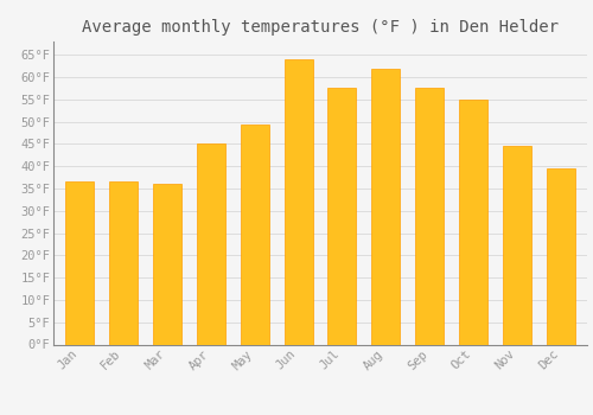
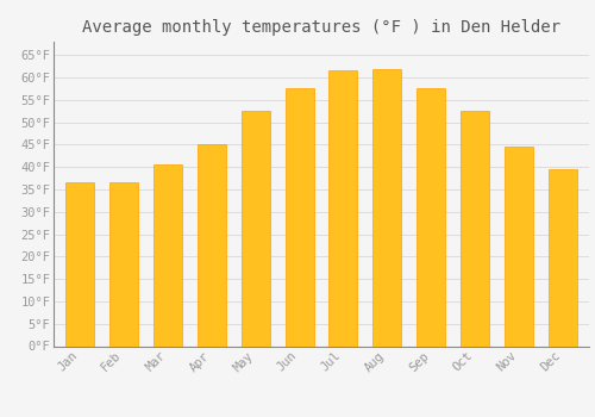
Mar: 36.0°F -> 40.5°F
May: 49.5°F -> 52.5°F
Jun: 64.0°F -> 57.5°F
Jul: 57.5°F -> 61.5°F
Oct: 55.0°F -> 52.5°F
